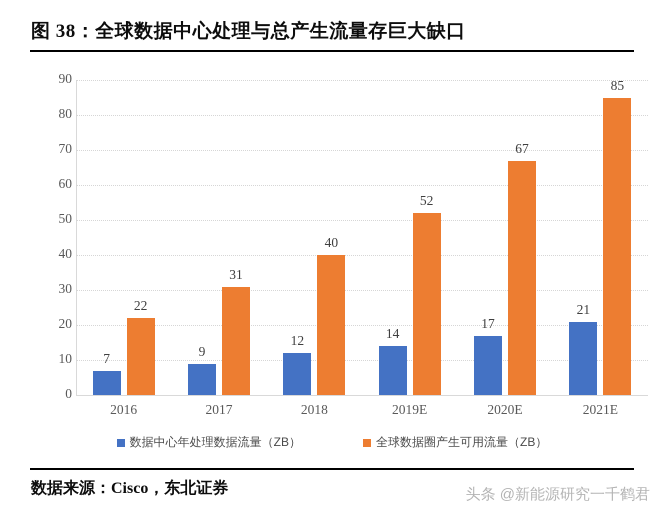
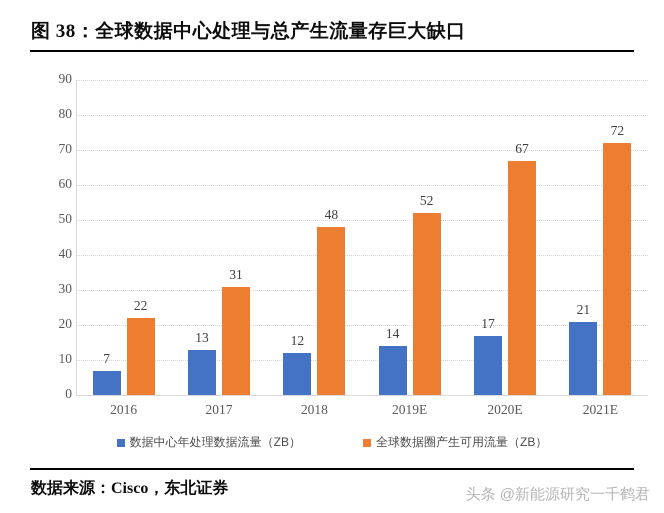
数据中心年处理数据流量（ZB）/2017: 9 -> 13
全球数据圈产生可用流量（ZB）/2018: 40 -> 48
全球数据圈产生可用流量（ZB）/2021E: 85 -> 72
